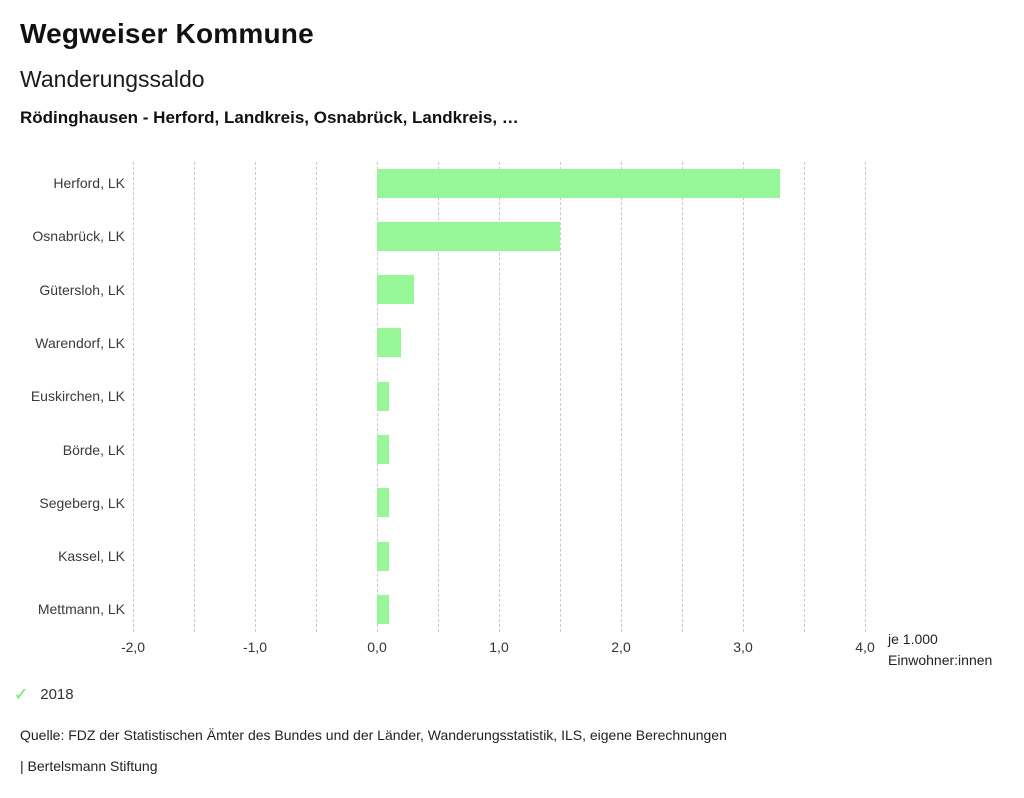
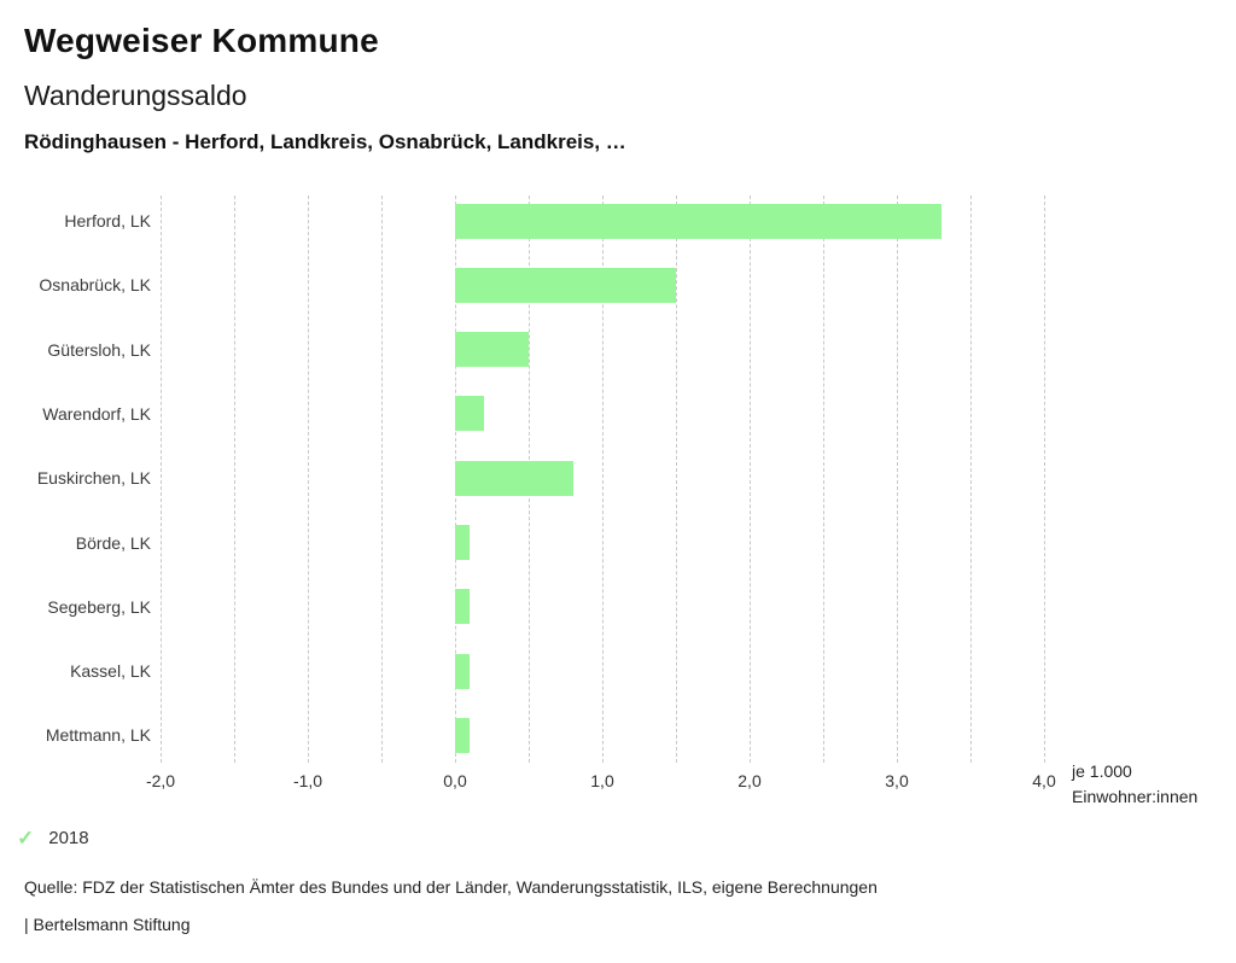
Gütersloh, LK: 0,3 -> 0,5
Euskirchen, LK: 0,1 -> 0,8
